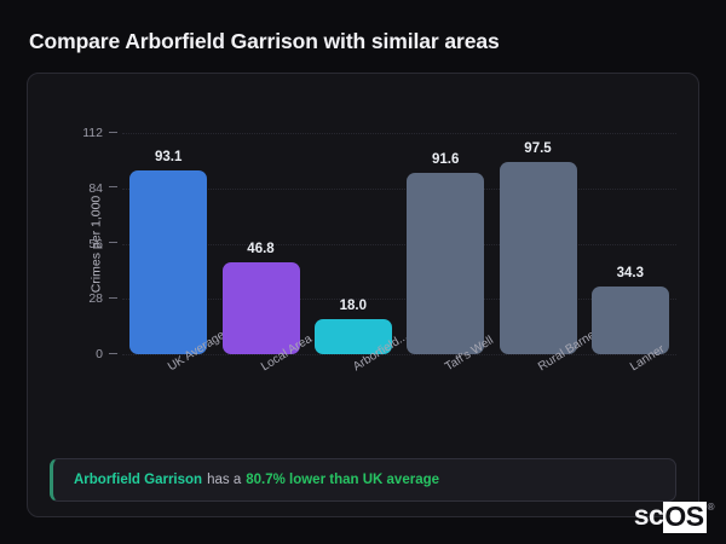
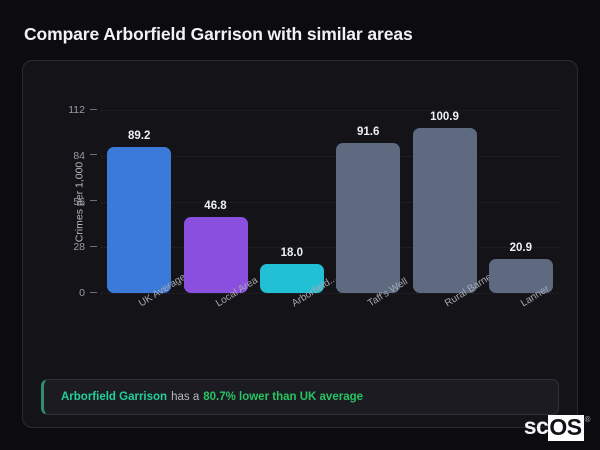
UK Average: 93.1 -> 89.2
Rural Barnet: 97.5 -> 100.9
Lanner: 34.3 -> 20.9
